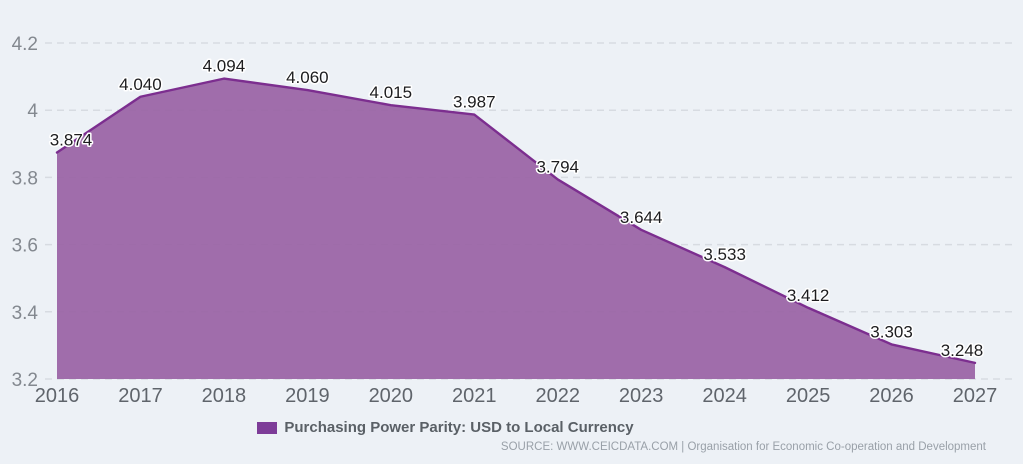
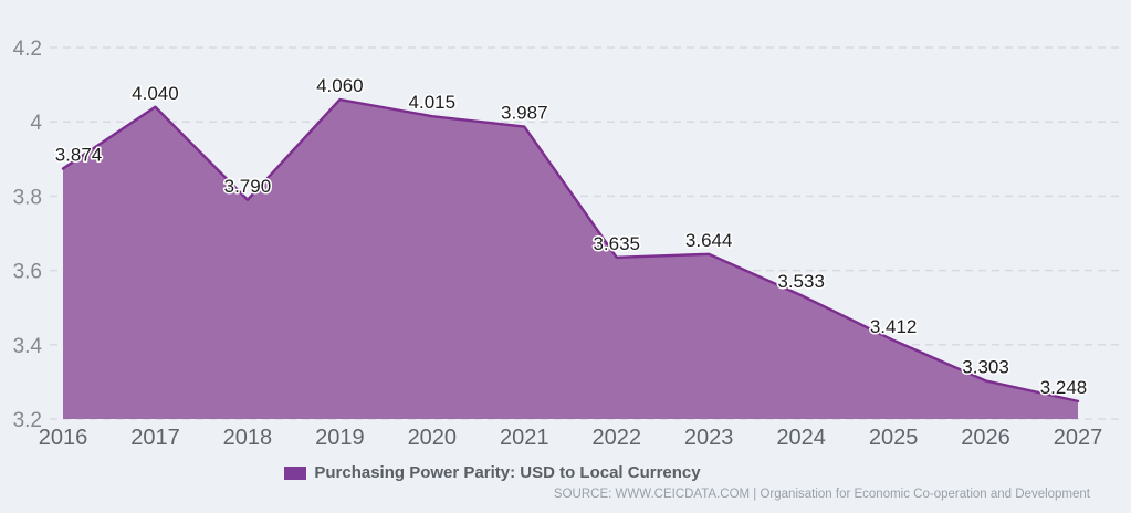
2018: 4.094 -> 3.790
2022: 3.794 -> 3.635
